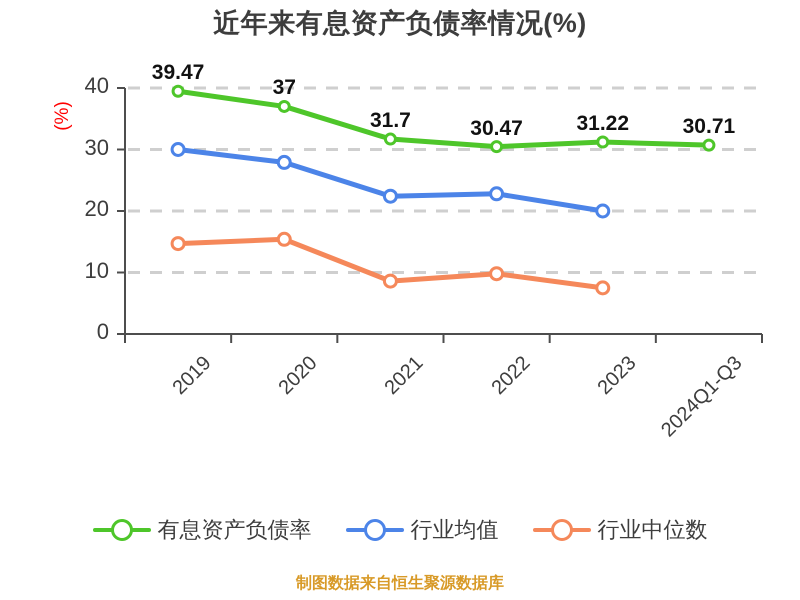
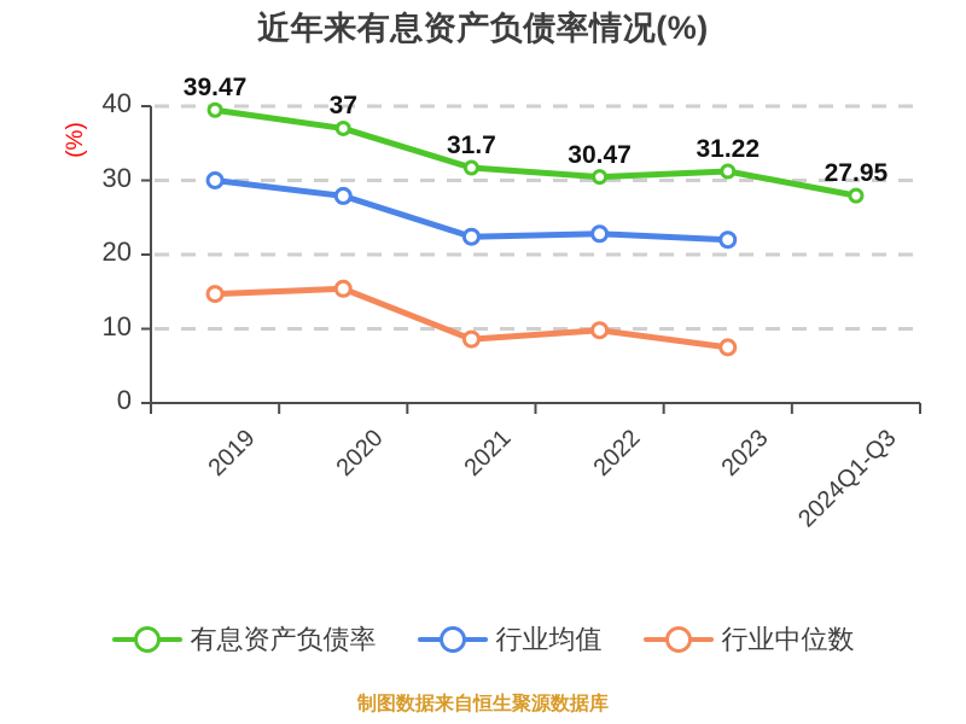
行业均值/2023: 20 -> 22
有息资产负债率/2024Q1-Q3: 30.71 -> 27.95
